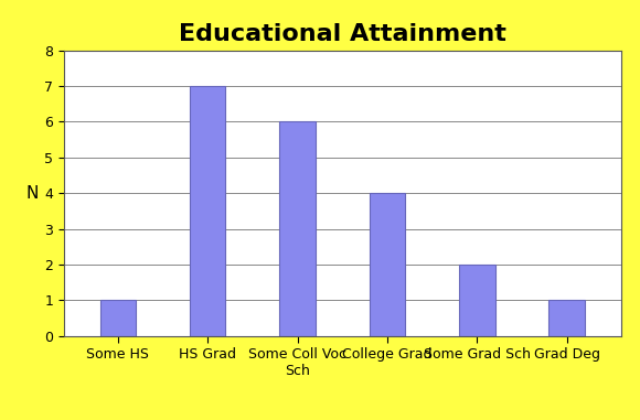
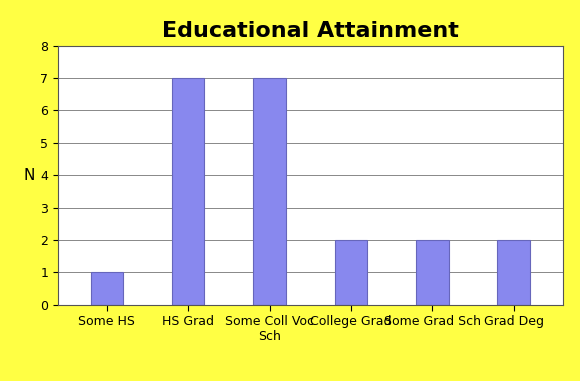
Some Coll Voc Sch: 6 -> 7
College Grad: 4 -> 2
Grad Deg: 1 -> 2
